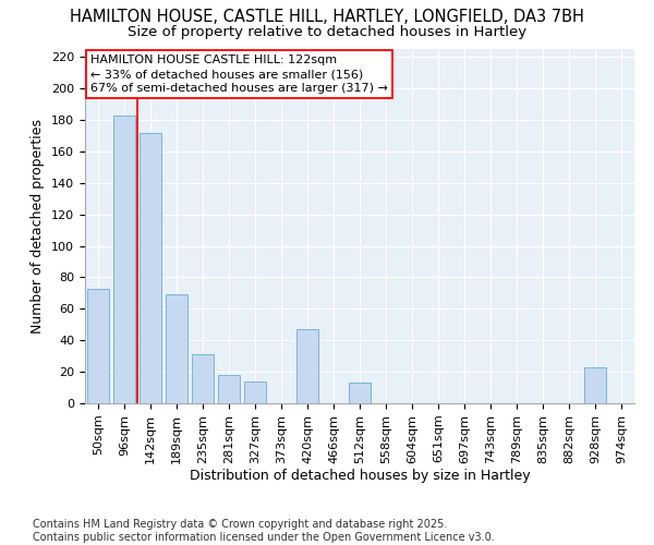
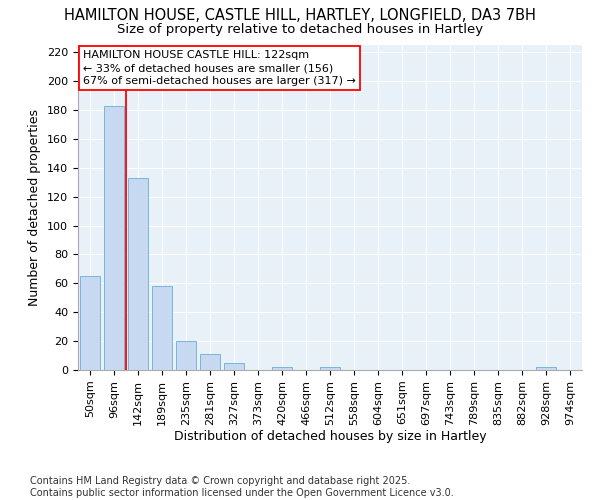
50sqm: 73 -> 65
142sqm: 172 -> 133
189sqm: 69 -> 58
235sqm: 31 -> 20
281sqm: 18 -> 11
327sqm: 14 -> 5
420sqm: 47 -> 2
512sqm: 13 -> 2
928sqm: 23 -> 2
